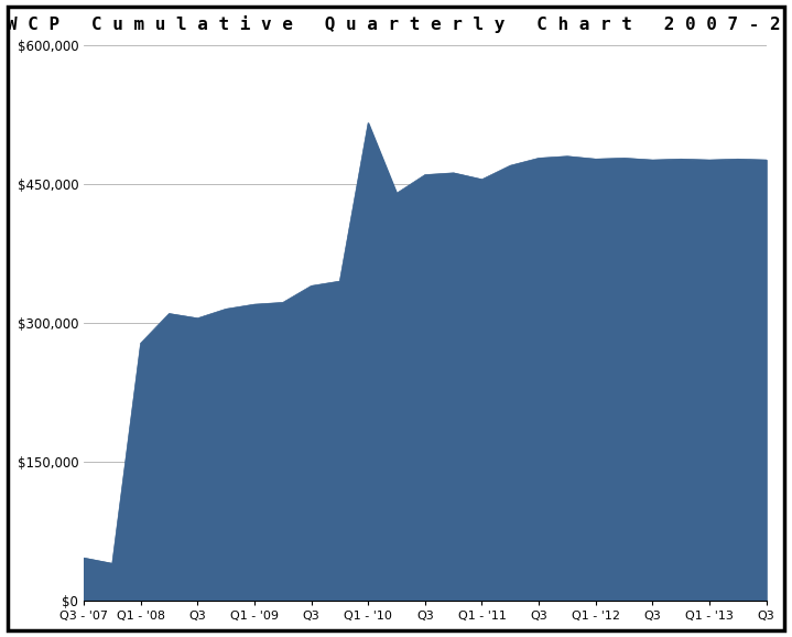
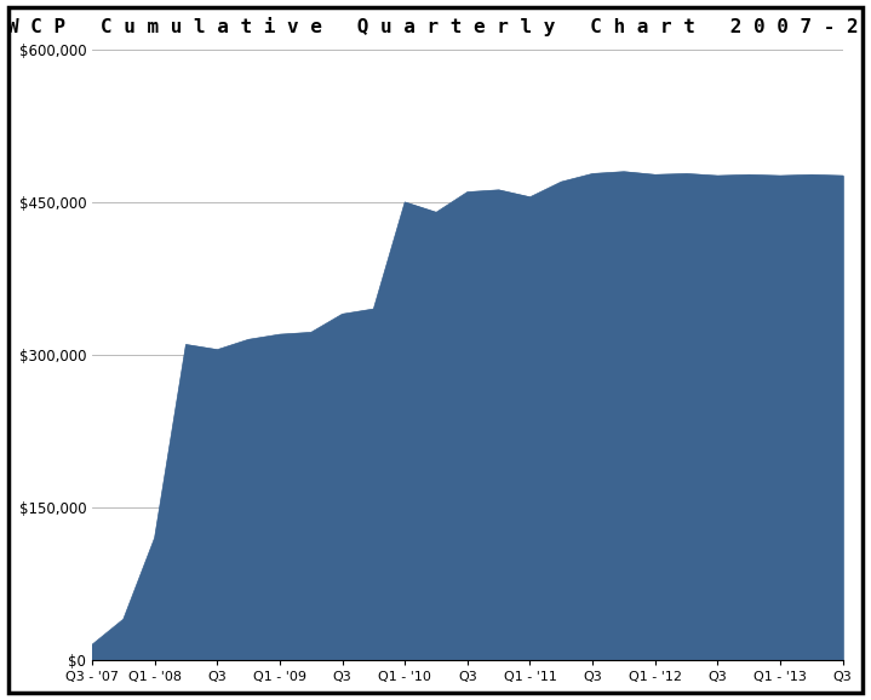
Q3 - '07: $46,000 -> $15,000
Q1 - '08: $278,000 -> $120,000
Q1 - '10: $516,000 -> $450,000
